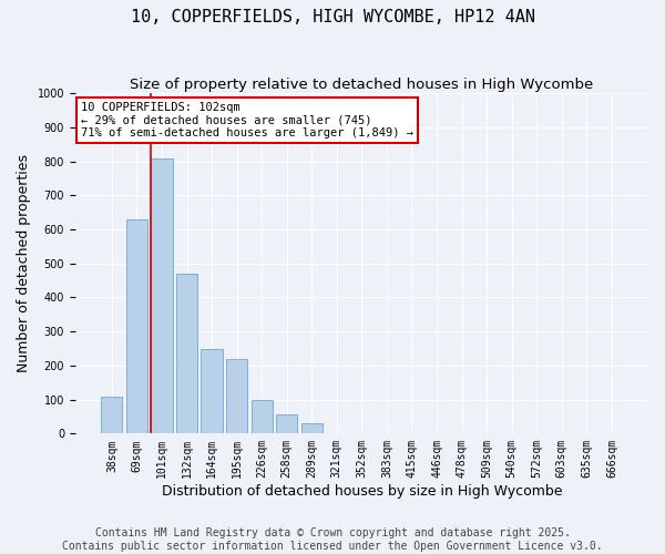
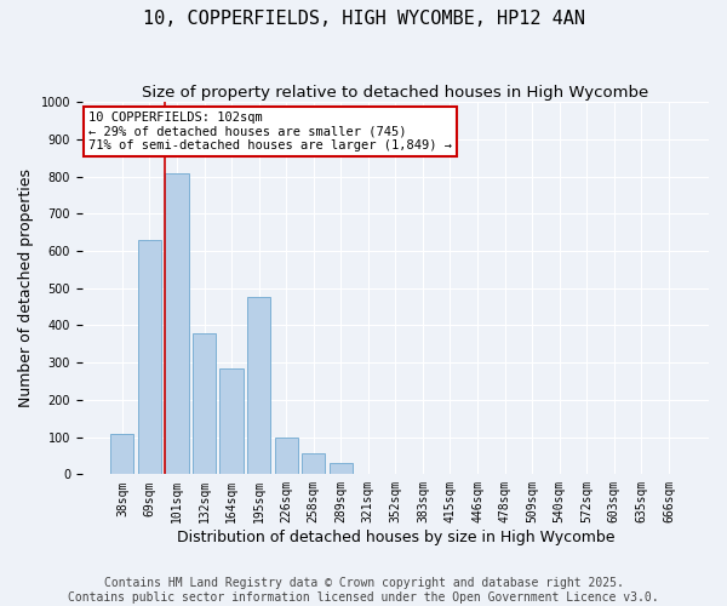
132sqm: 470 -> 380
164sqm: 250 -> 285
195sqm: 220 -> 475
